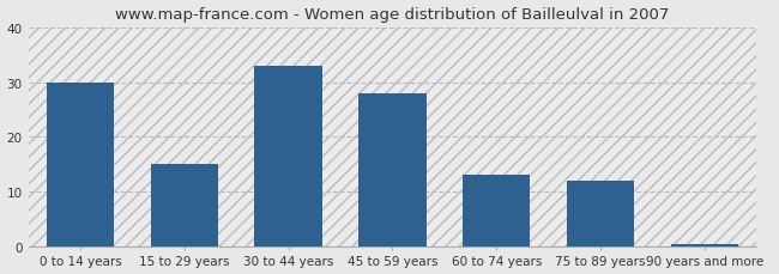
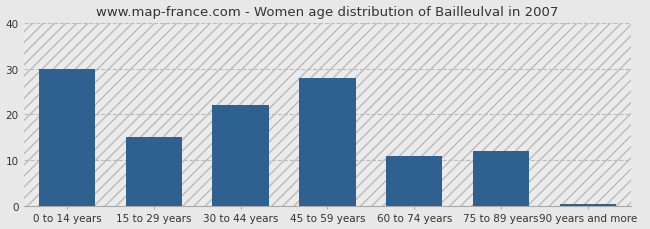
30 to 44 years: 33.0 -> 22.0
60 to 74 years: 13.0 -> 11.0
